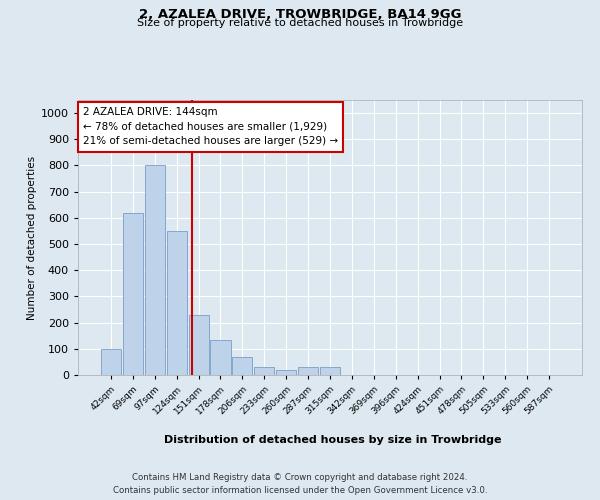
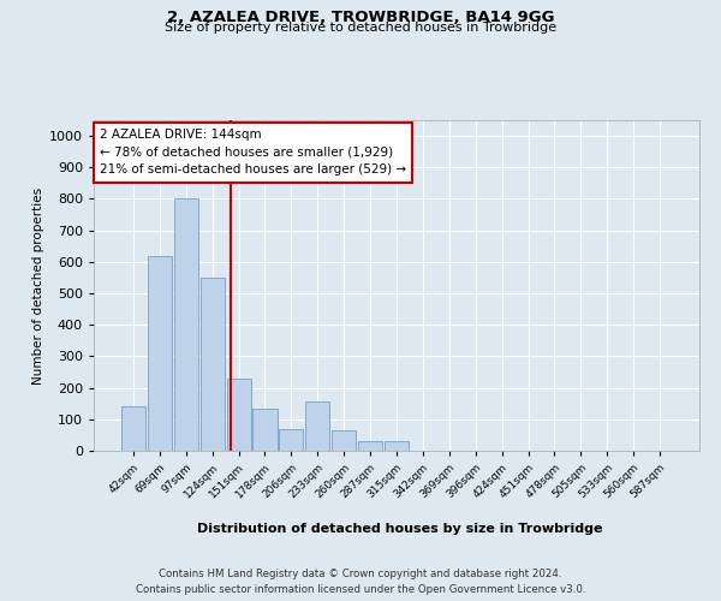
42sqm: 100 -> 140
233sqm: 30 -> 155
260sqm: 20 -> 65
